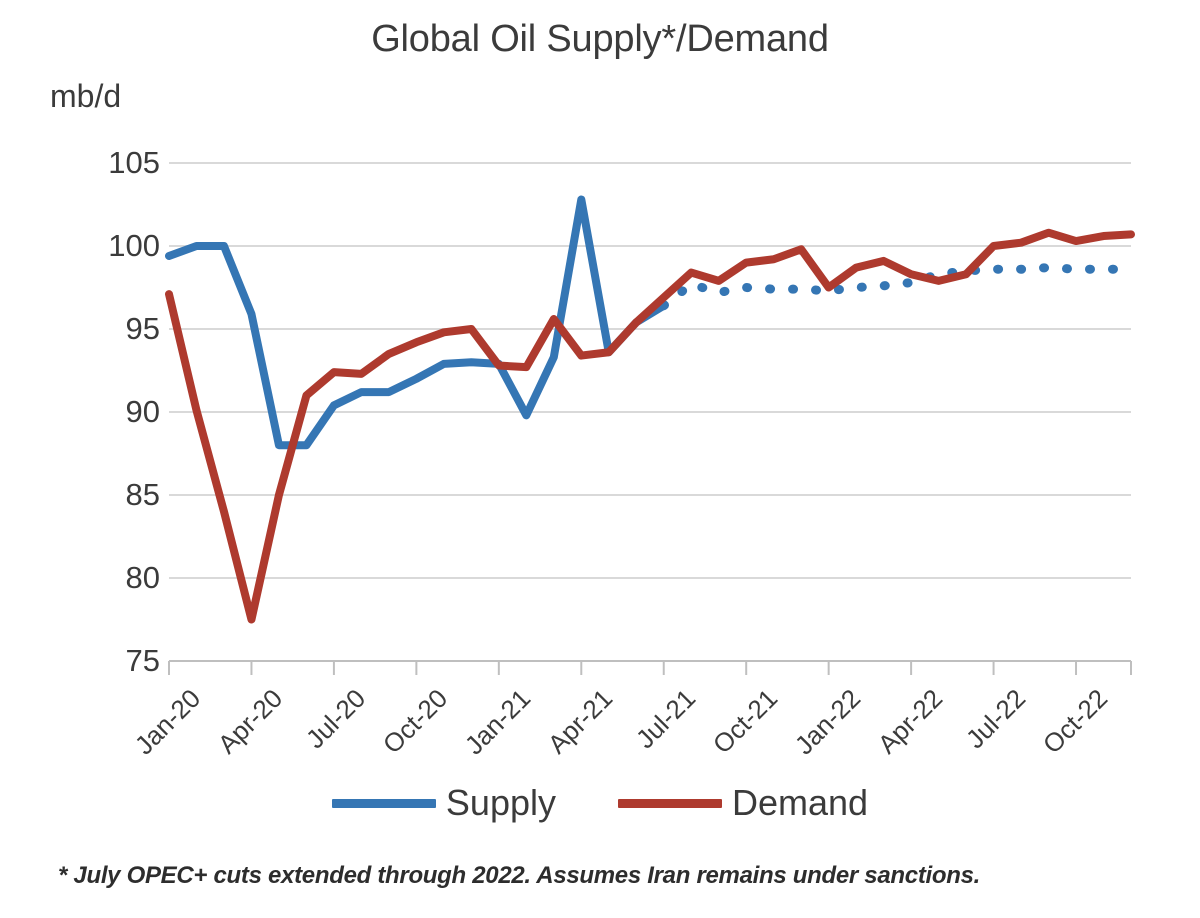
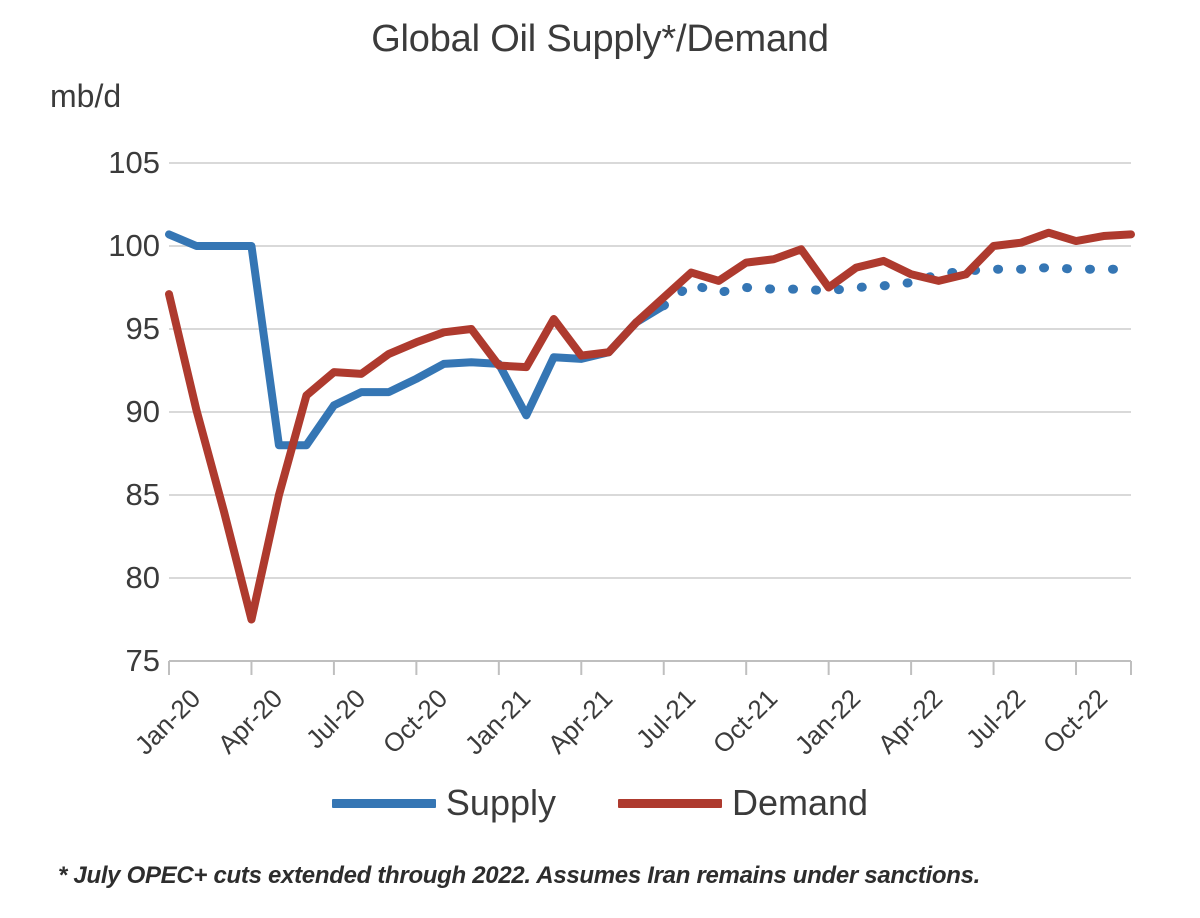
Supply/Jan-20: 99.4 -> 100.7
Supply/Apr-20: 95.9 -> 100.0
Supply/Apr-21: 102.8 -> 93.2
